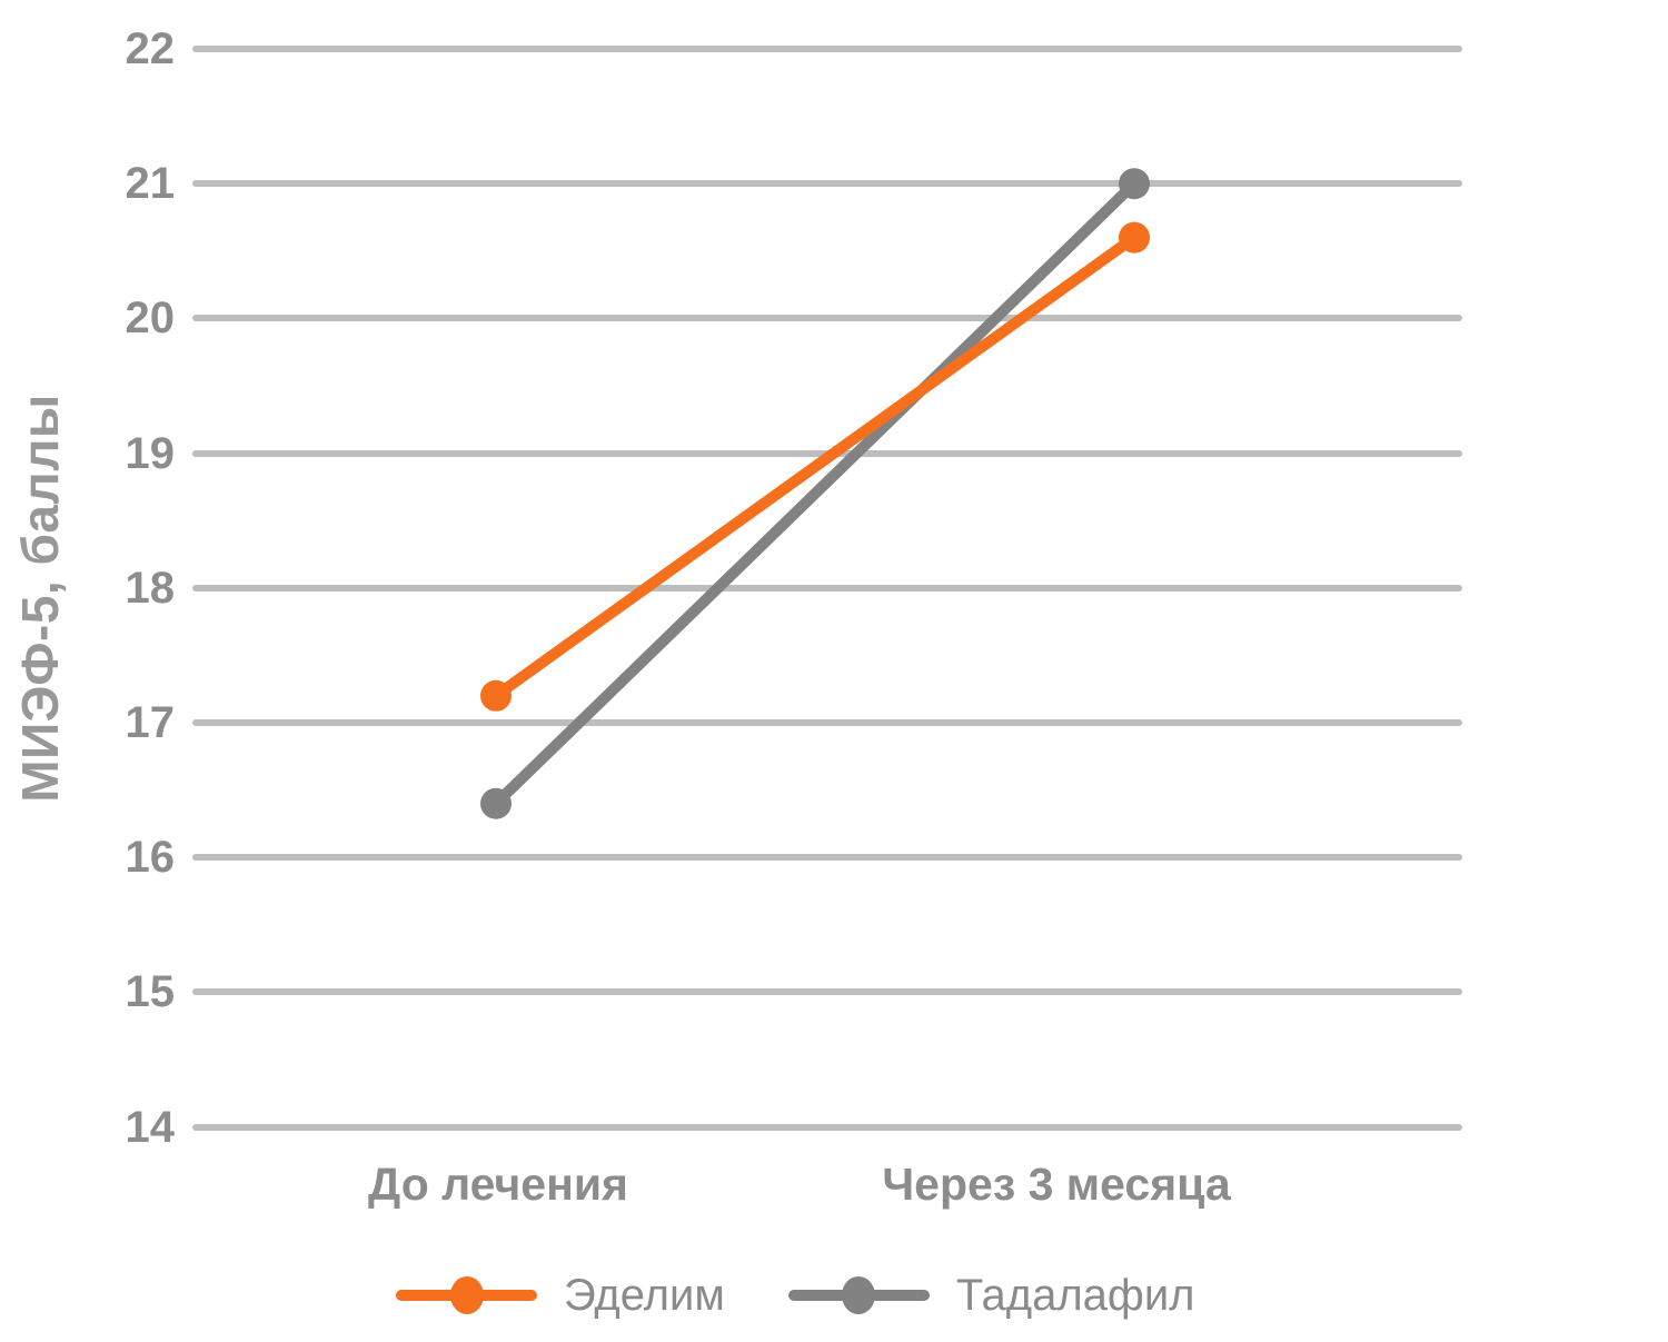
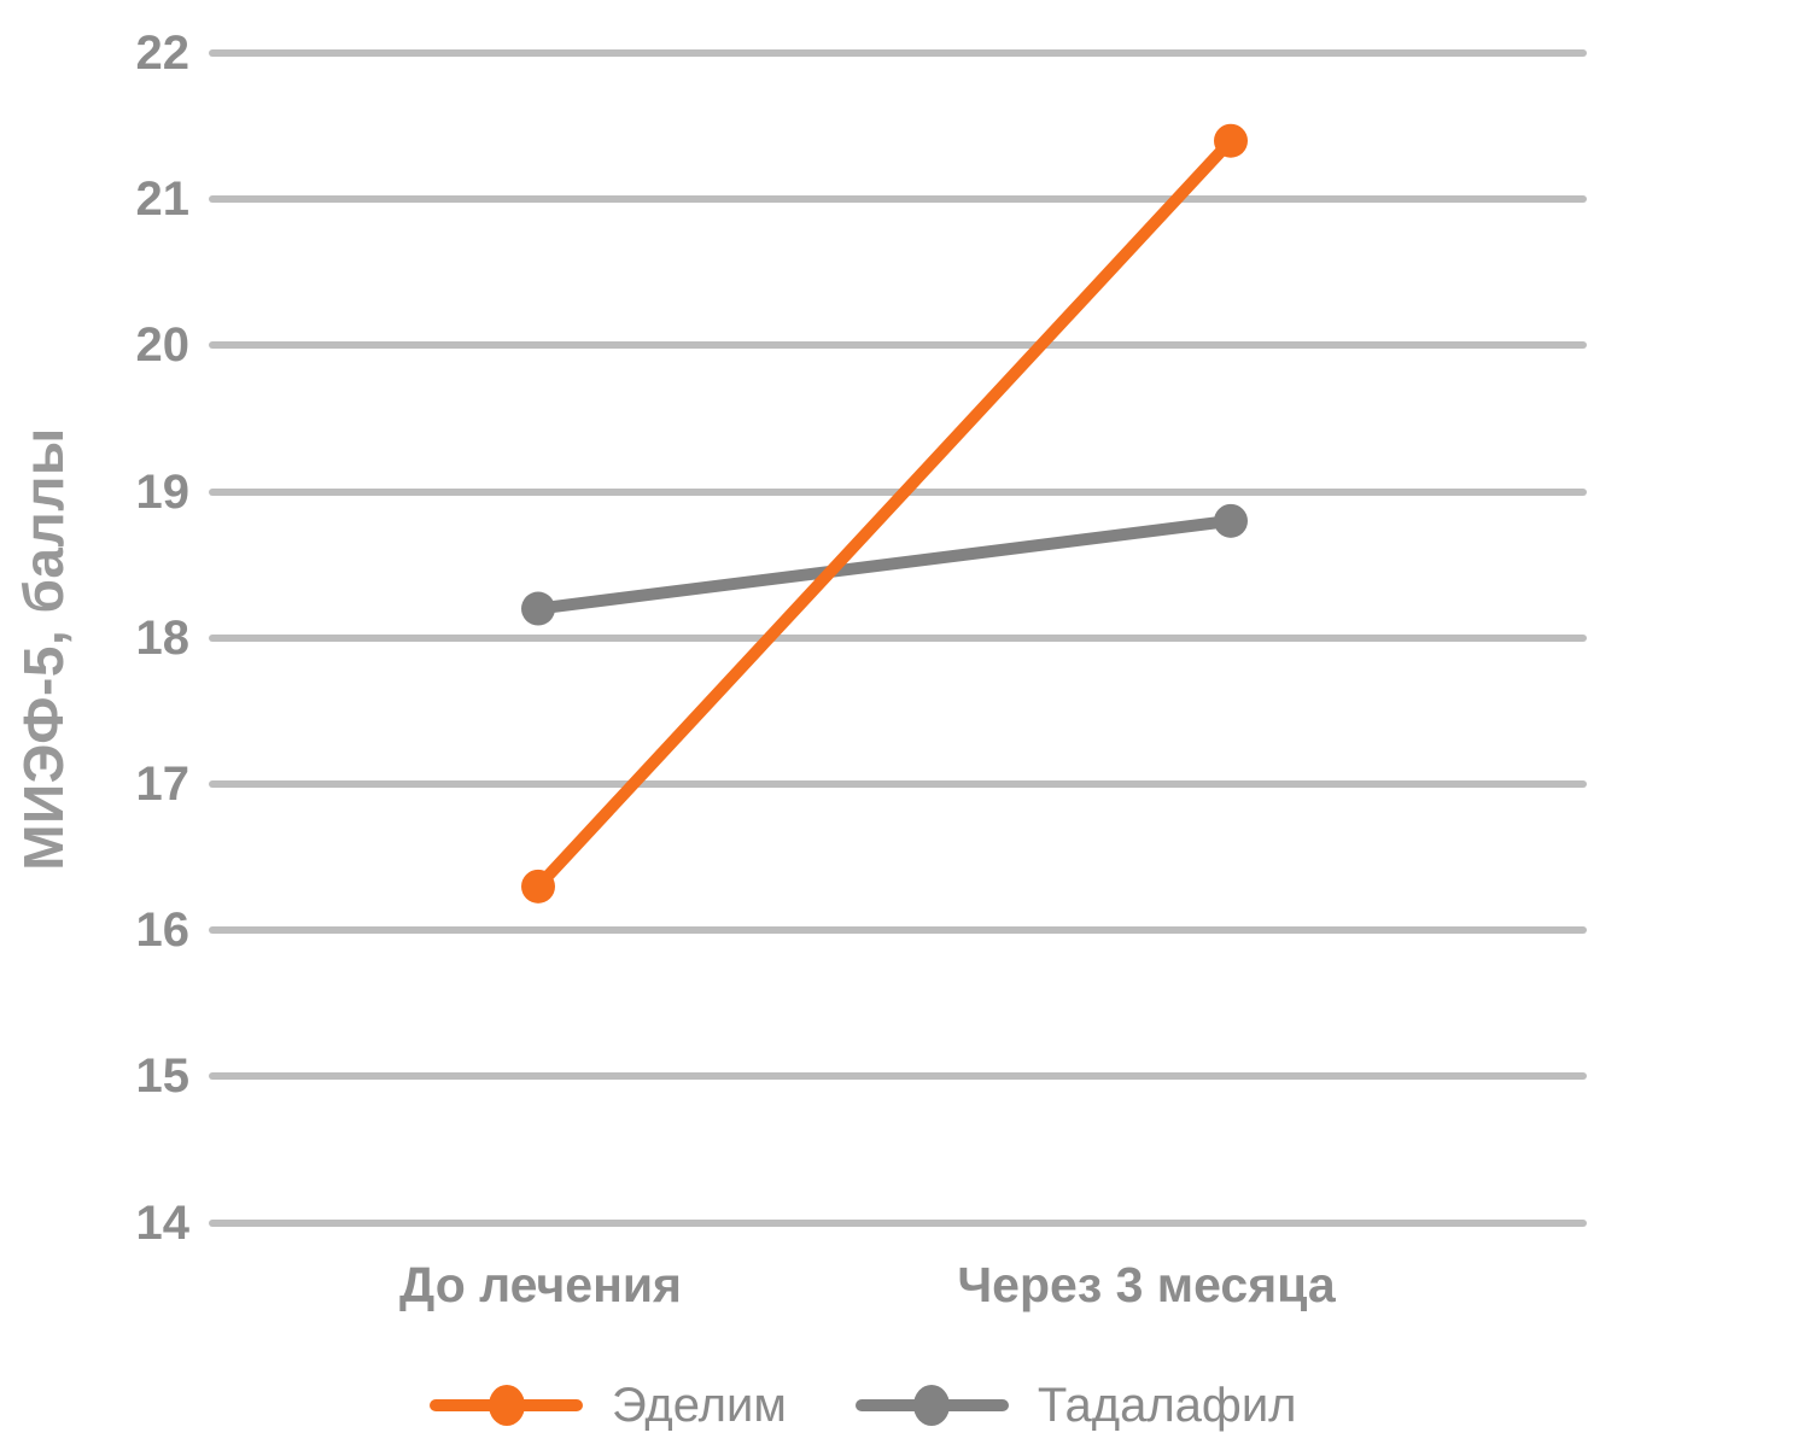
Эделим/До лечения: 17.2 -> 16.3
Тадалафил/До лечения: 16.4 -> 18.2
Эделим/Через 3 месяца: 20.6 -> 21.4
Тадалафил/Через 3 месяца: 21.0 -> 18.8
